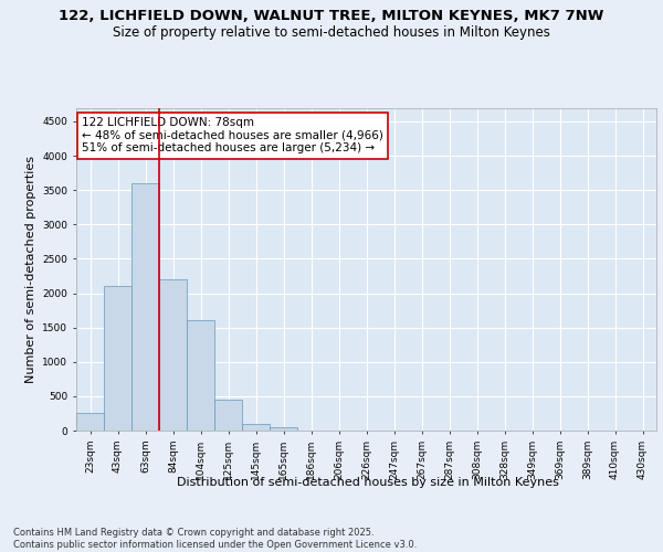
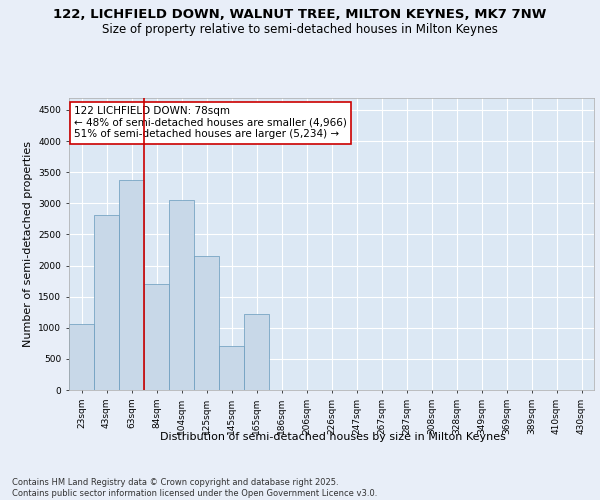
23sqm: 250 -> 1060
43sqm: 2100 -> 2820
63sqm: 3600 -> 3380
84sqm: 2200 -> 1700
104sqm: 1600 -> 3060
125sqm: 450 -> 2160
145sqm: 100 -> 700
165sqm: 50 -> 1220
